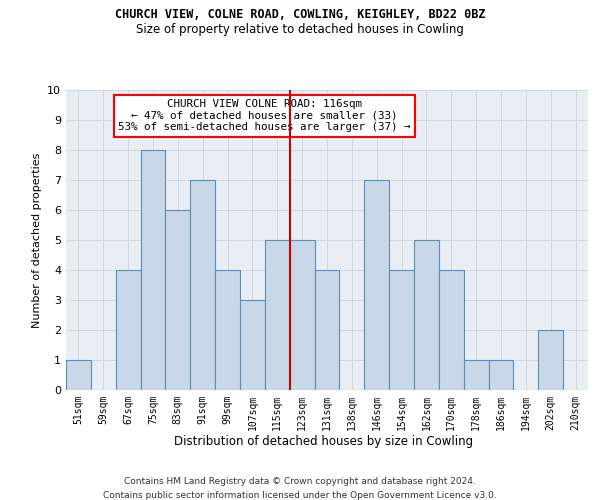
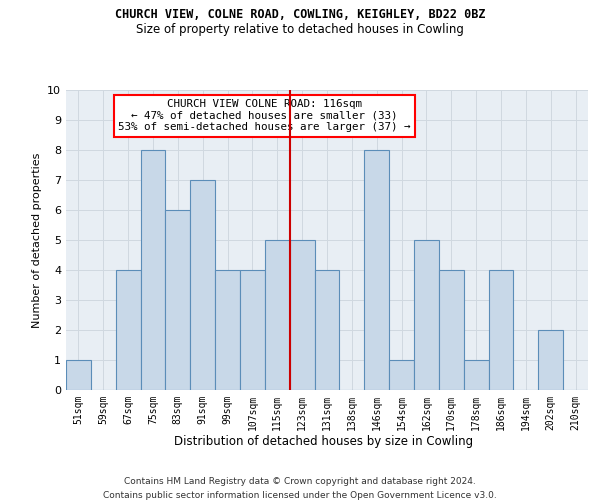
107sqm: 3 -> 4
146sqm: 7 -> 8
154sqm: 4 -> 1
186sqm: 1 -> 4
